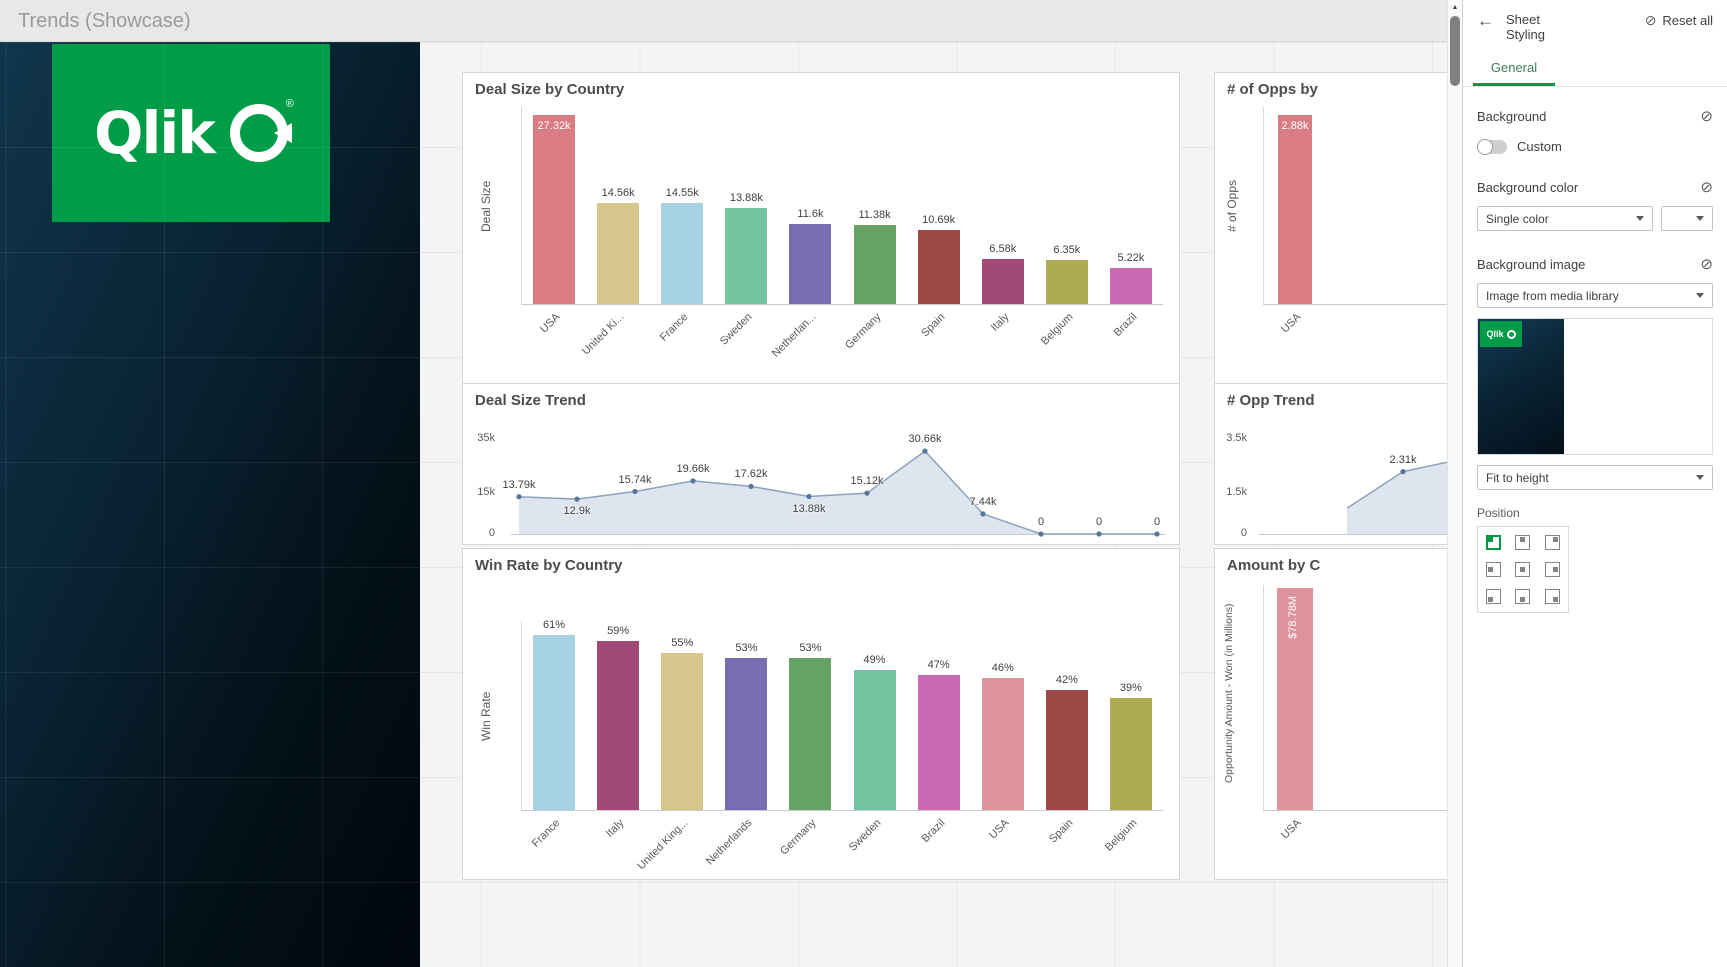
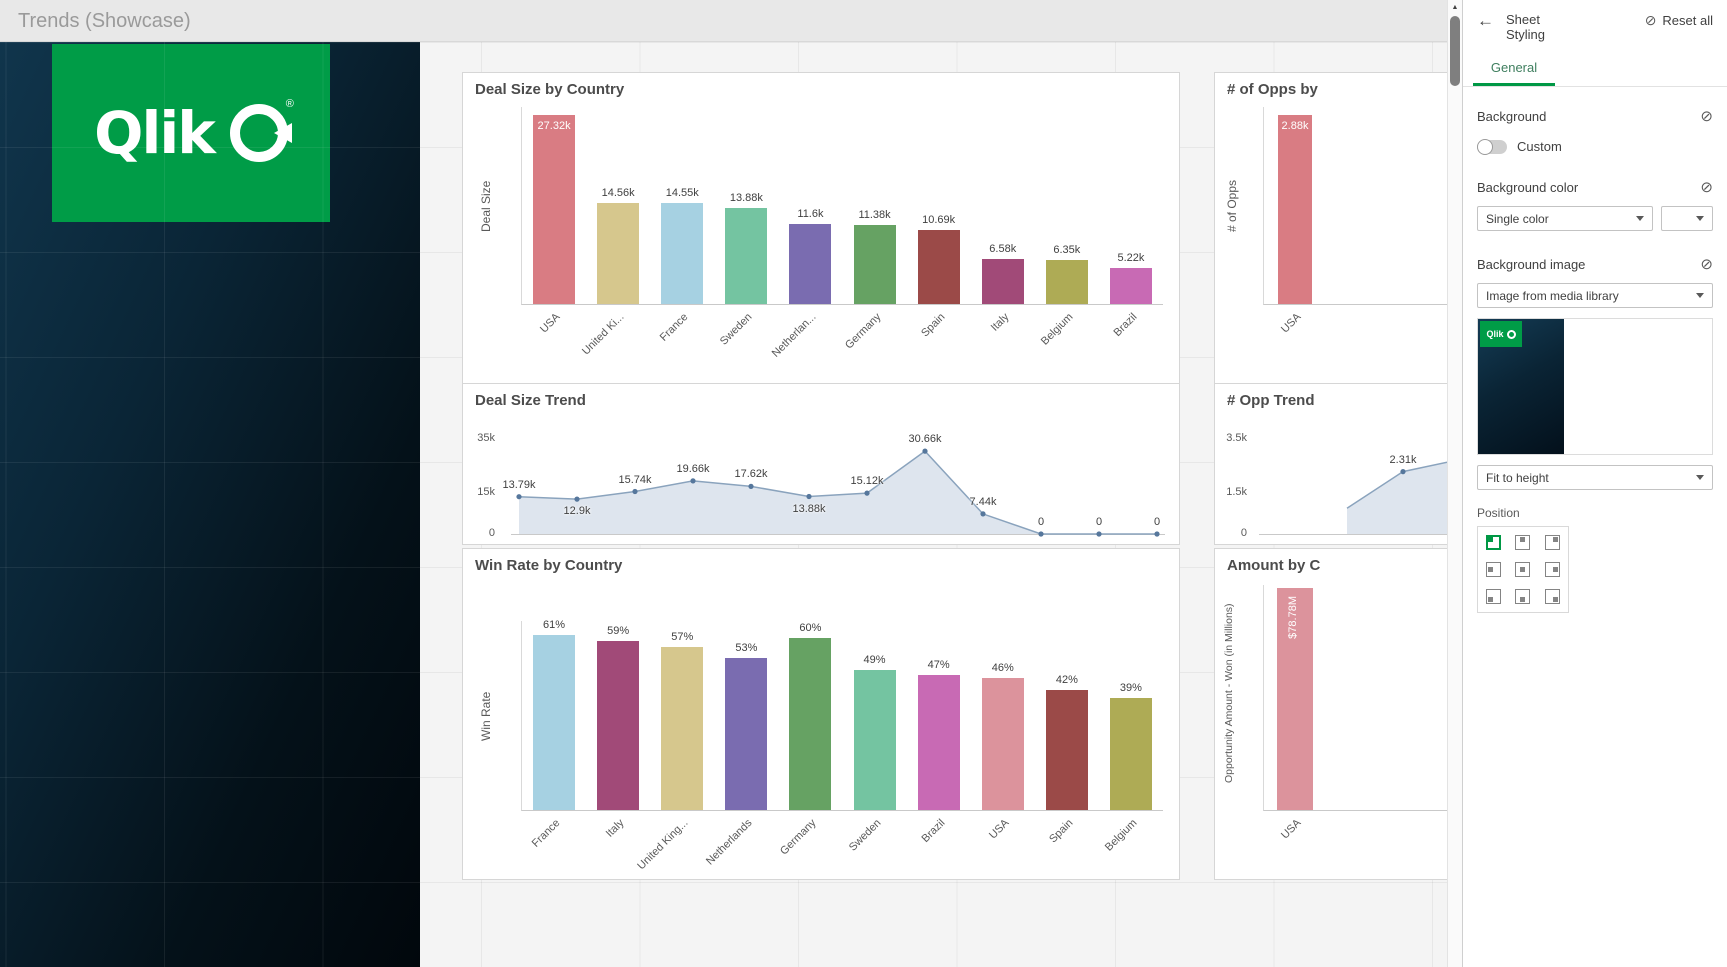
Win Rate by Country/United King...: 55% -> 57%
Win Rate by Country/Germany: 53% -> 60%
